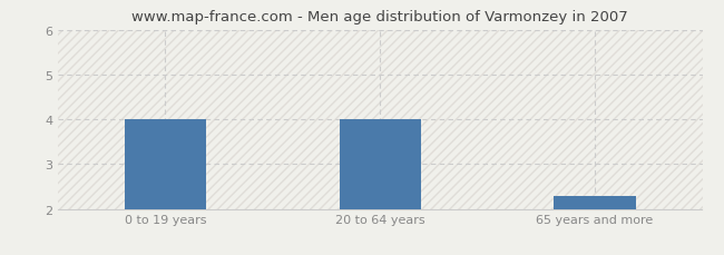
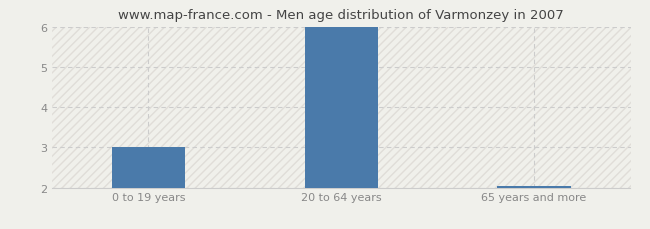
0 to 19 years: 4.00 -> 3.00
20 to 64 years: 4.00 -> 6.00
65 years and more: 2.30 -> 2.03
